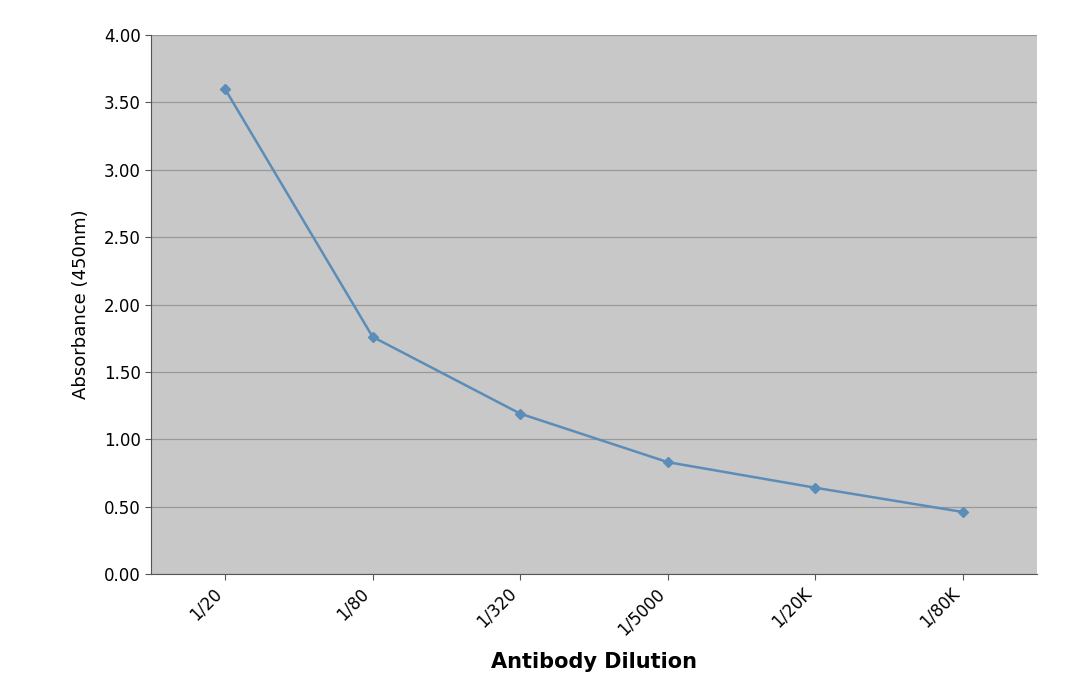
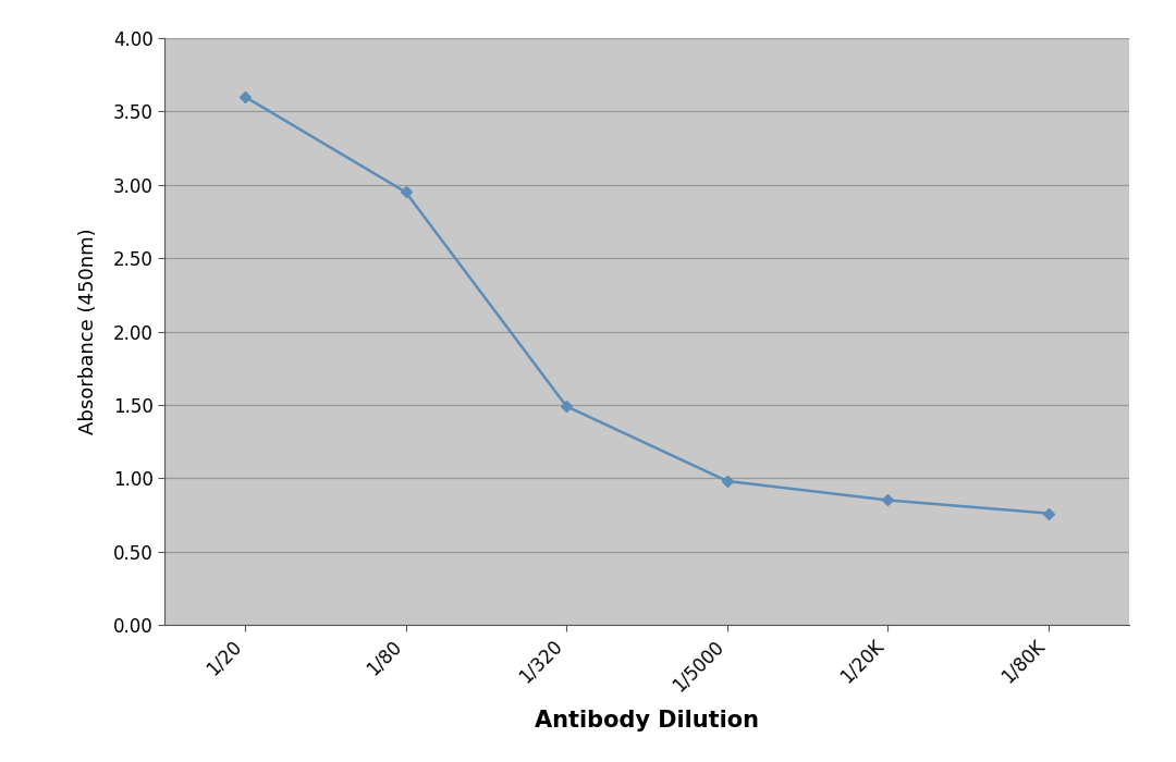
1/80: 1.76 -> 2.95
1/320: 1.19 -> 1.49
1/5000: 0.83 -> 0.98
1/20K: 0.64 -> 0.85
1/80K: 0.46 -> 0.76
